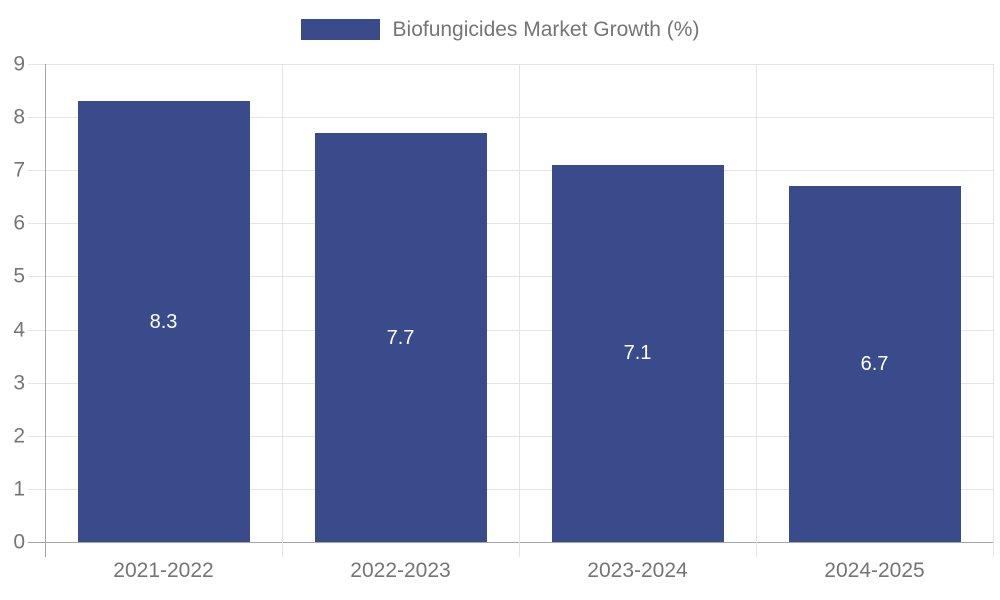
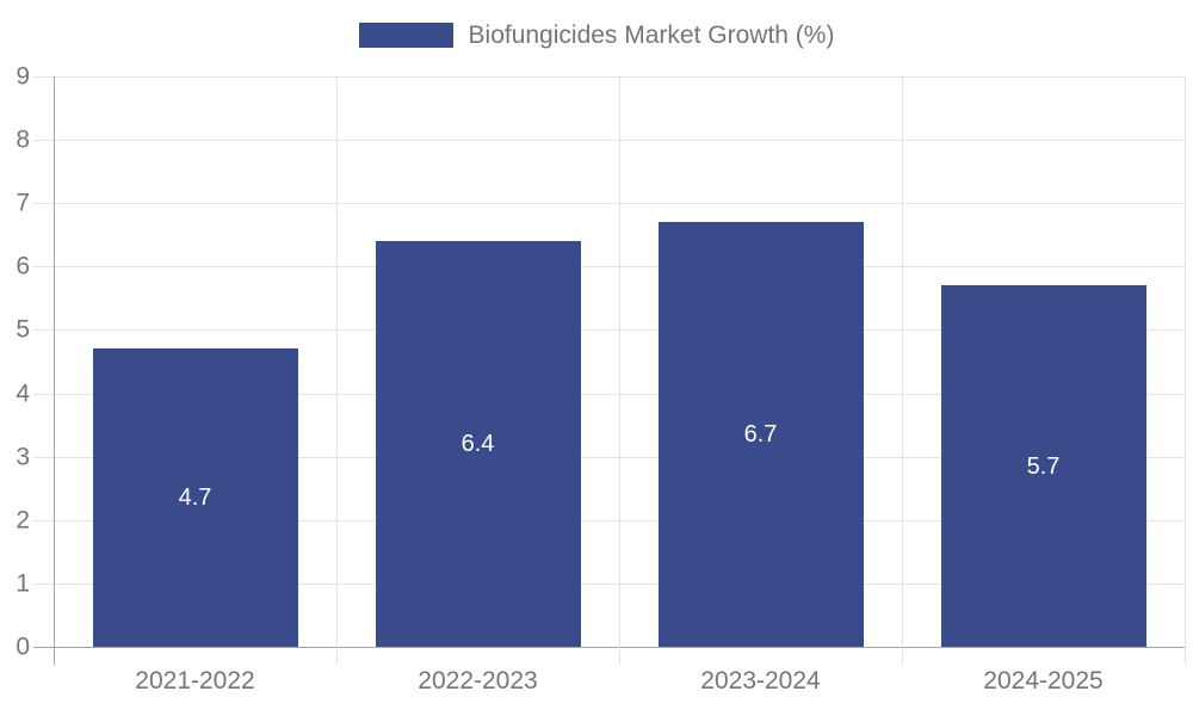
2021-2022: 8.3 -> 4.7
2022-2023: 7.7 -> 6.4
2023-2024: 7.1 -> 6.7
2024-2025: 6.7 -> 5.7
